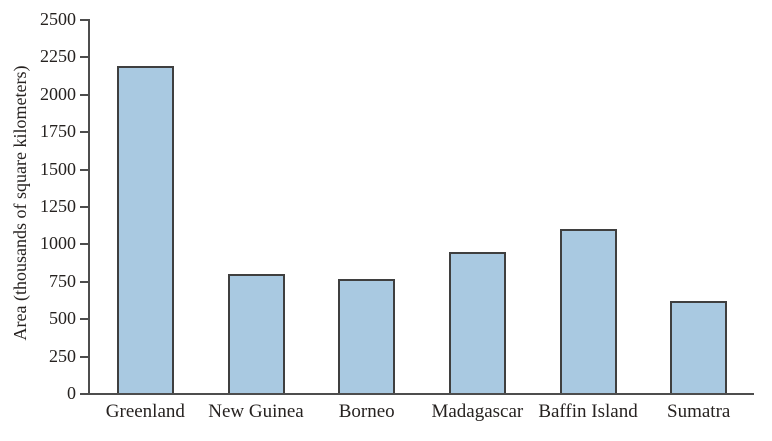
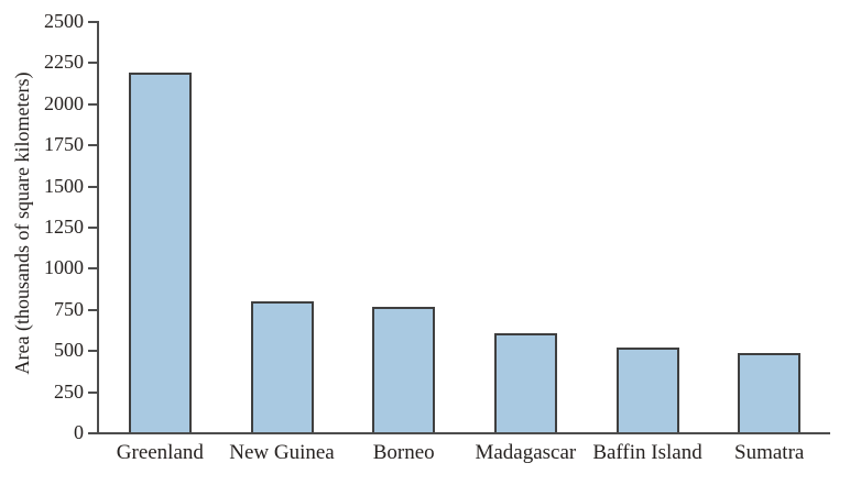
Madagascar: 930 -> 590
Baffin Island: 1080 -> 500
Sumatra: 600 -> 470
